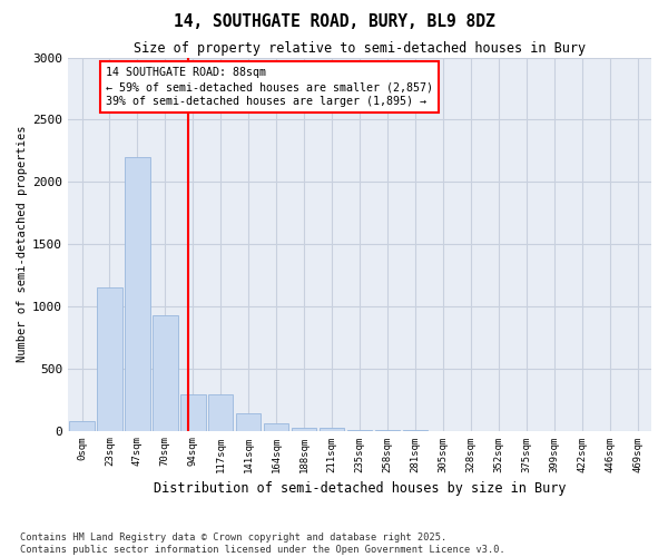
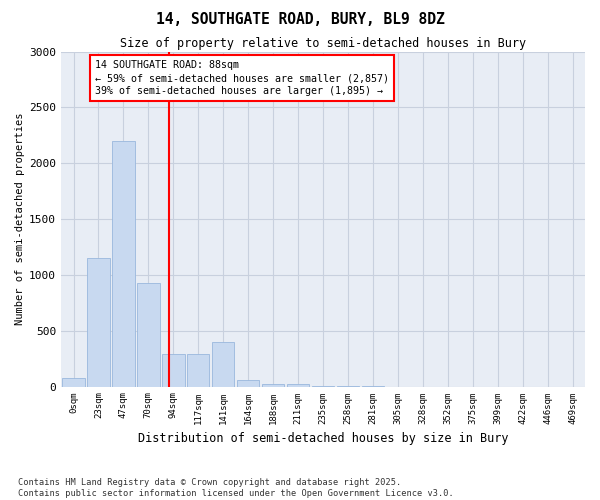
141sqm: 140 -> 400
